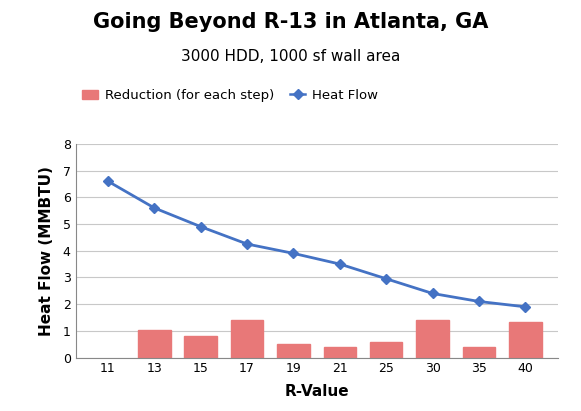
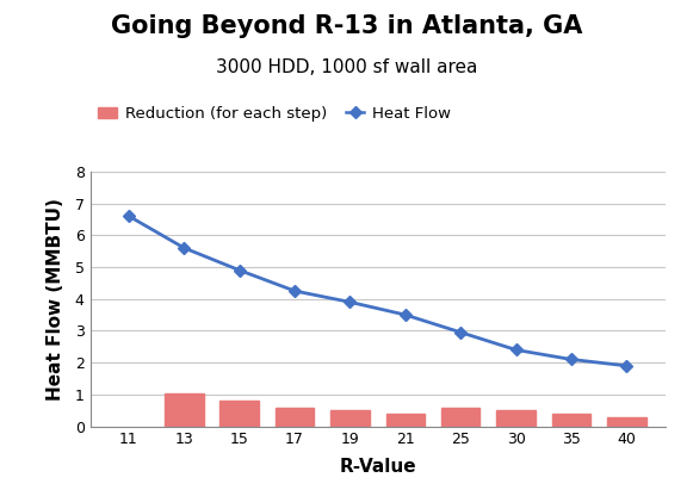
Reduction (for each step)/17: 1.40 -> 0.60
Reduction (for each step)/30: 1.40 -> 0.52
Reduction (for each step)/40: 1.35 -> 0.27
